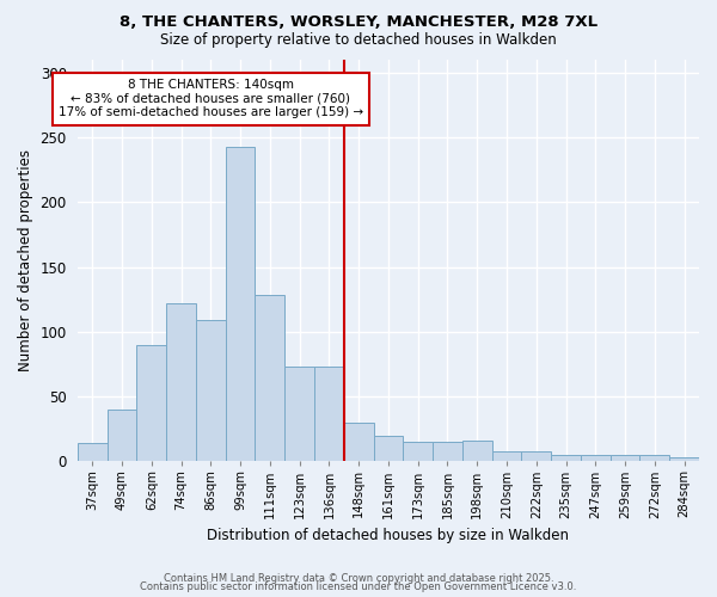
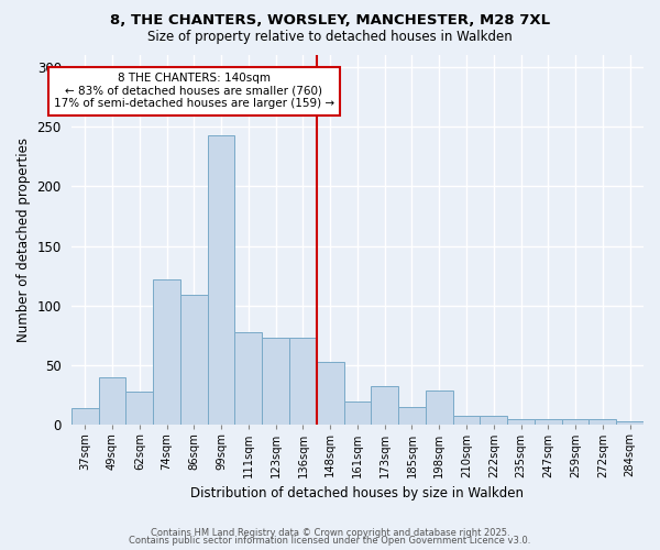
62sqm: 90 -> 28
111sqm: 128 -> 78
148sqm: 30 -> 53
173sqm: 15 -> 33
198sqm: 16 -> 29
